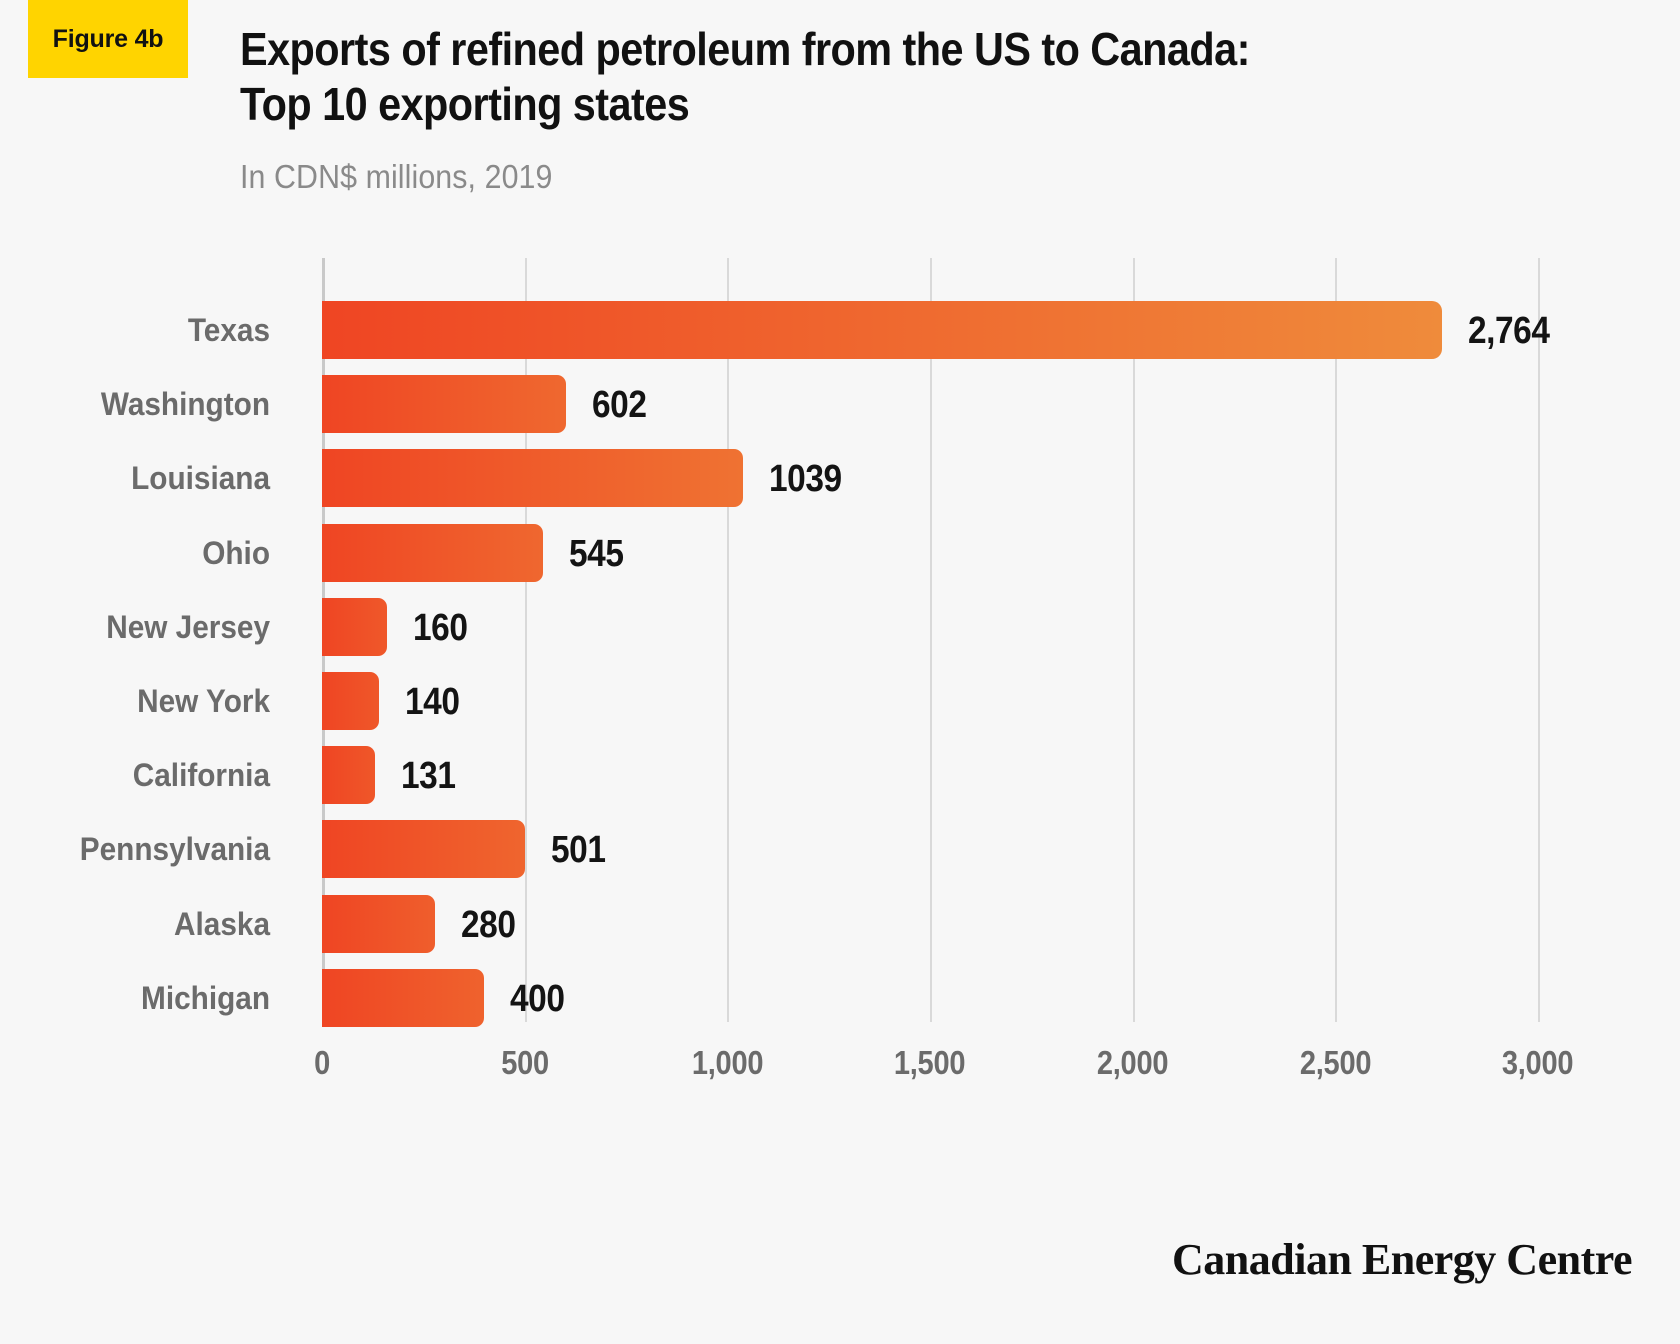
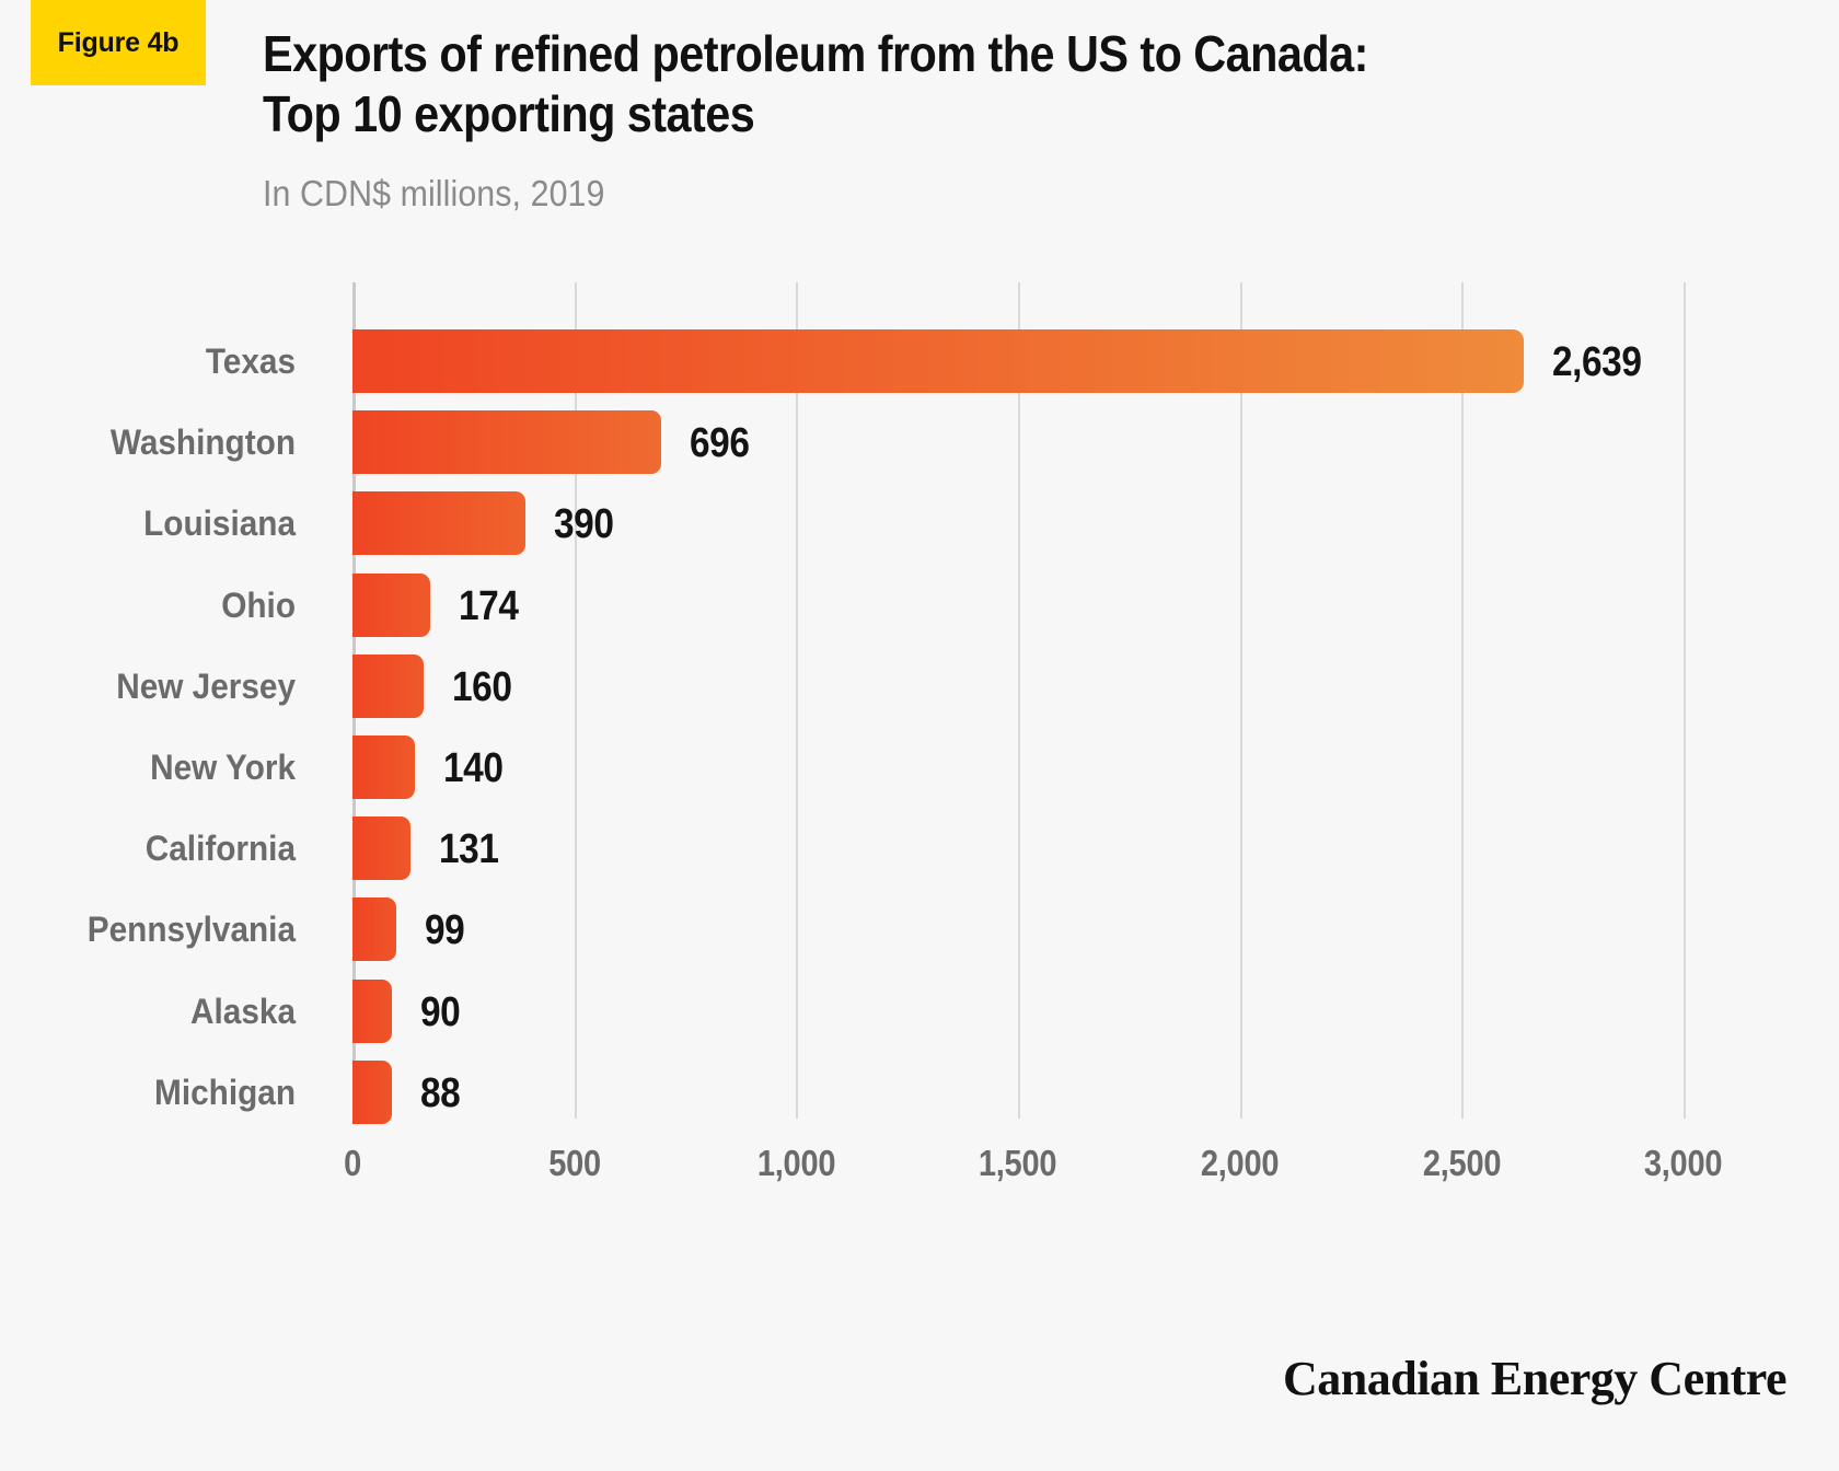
Texas: 2,764 -> 2,639
Washington: 602 -> 696
Louisiana: 1039 -> 390
Ohio: 545 -> 174
Pennsylvania: 501 -> 99
Alaska: 280 -> 90
Michigan: 400 -> 88
